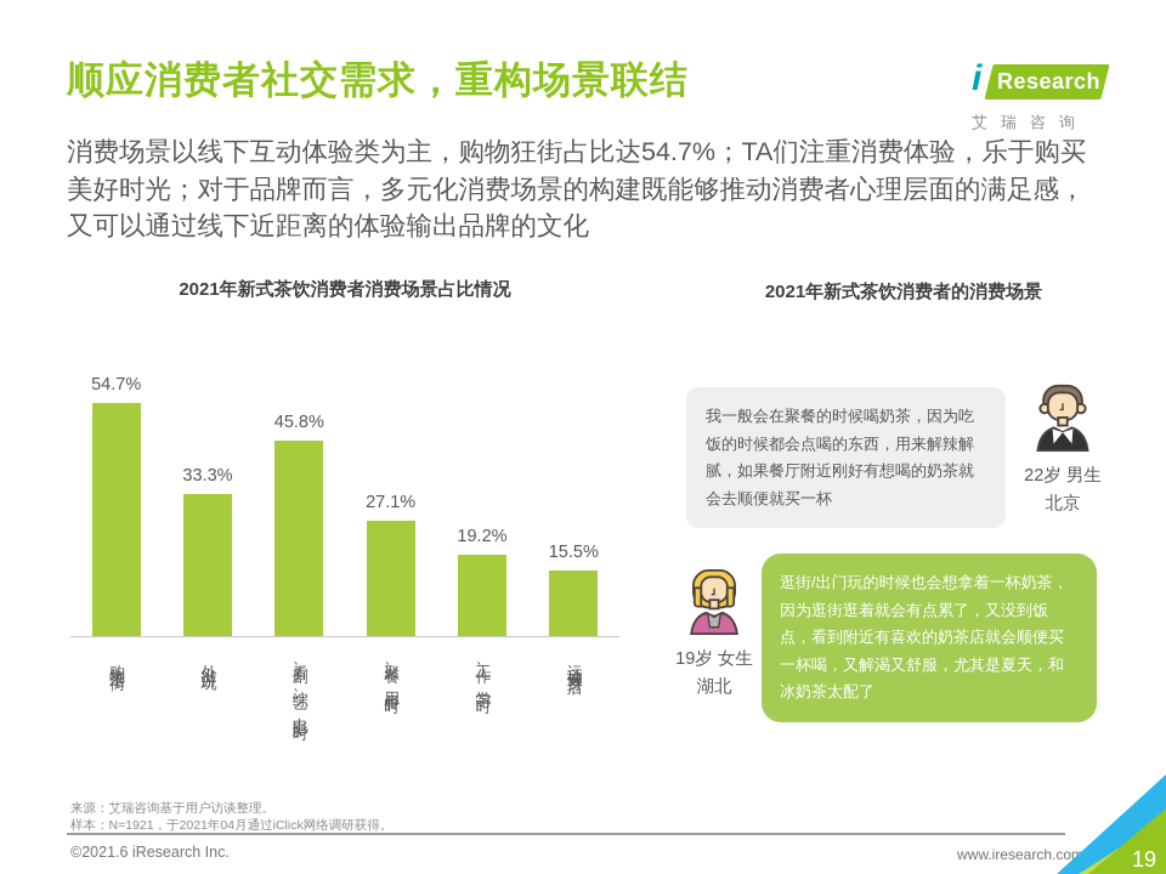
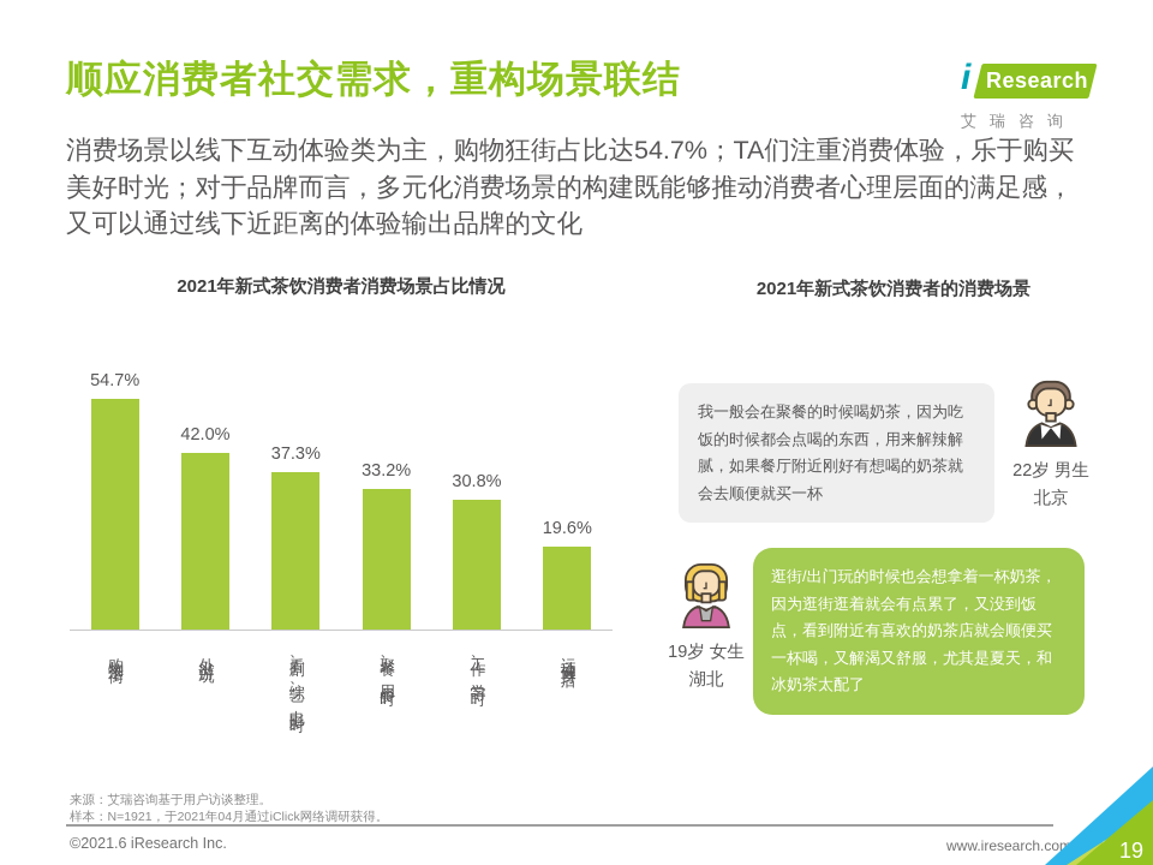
外出游玩: 33.3% -> 42.0%
看剧、综艺、电影时: 45.8% -> 37.3%
聚餐、用餐时: 27.1% -> 33.2%
工作、学习时: 19.2% -> 30.8%
运动健身后: 15.5% -> 19.6%
